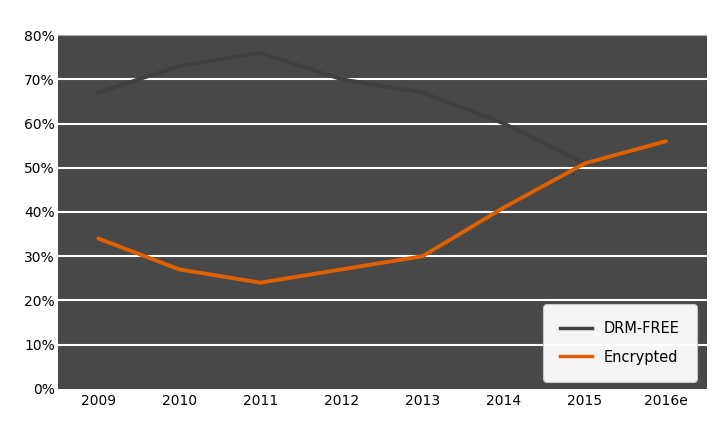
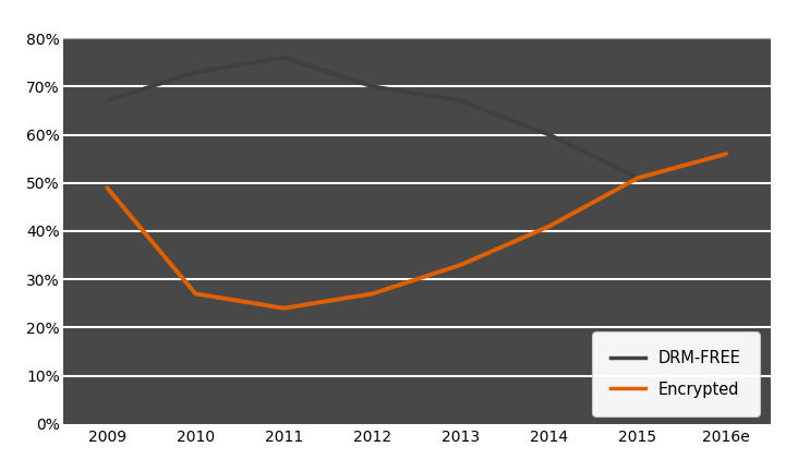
Encrypted/2009: 34% -> 49%
Encrypted/2013: 30% -> 33%
